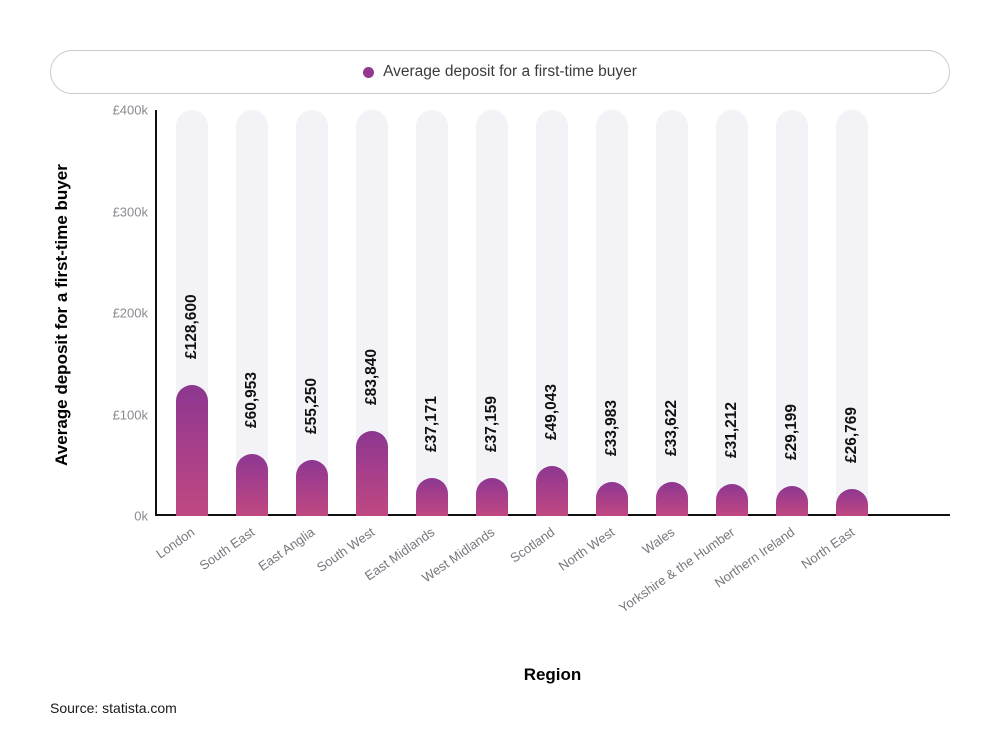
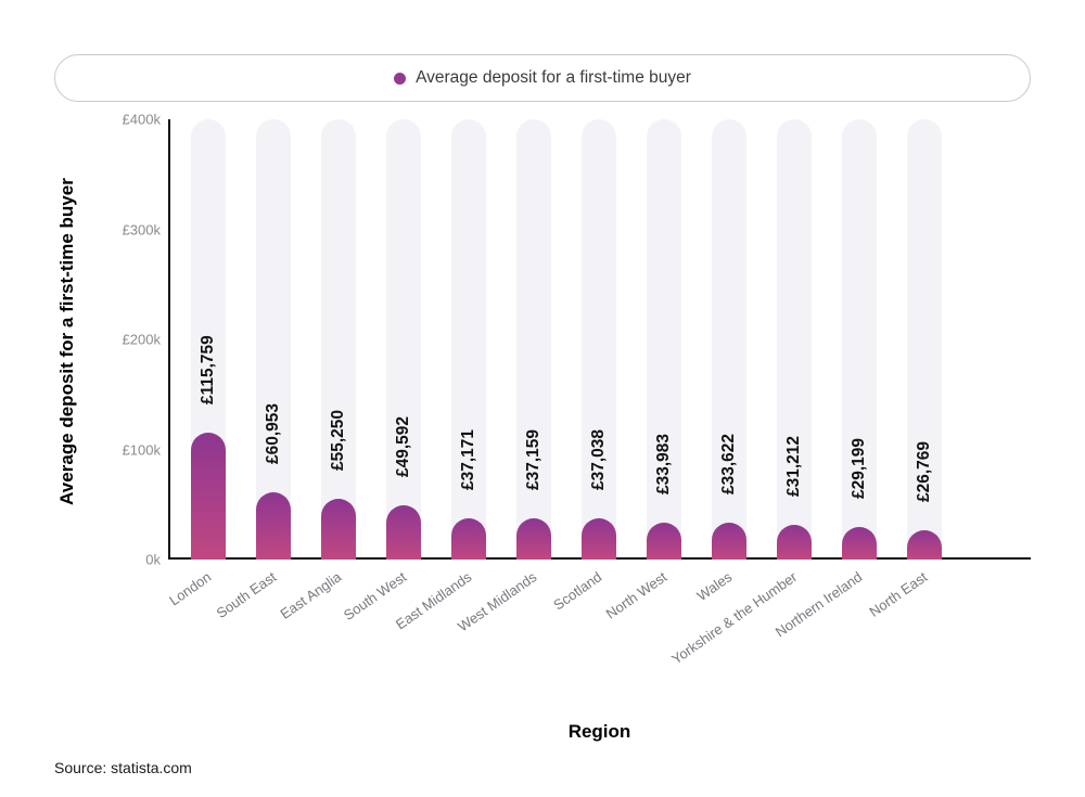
London: £128,600 -> £115,759
South West: £83,840 -> £49,592
Scotland: £49,043 -> £37,038
